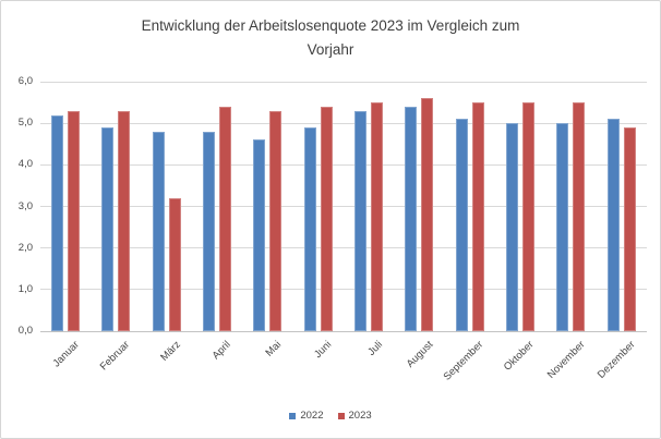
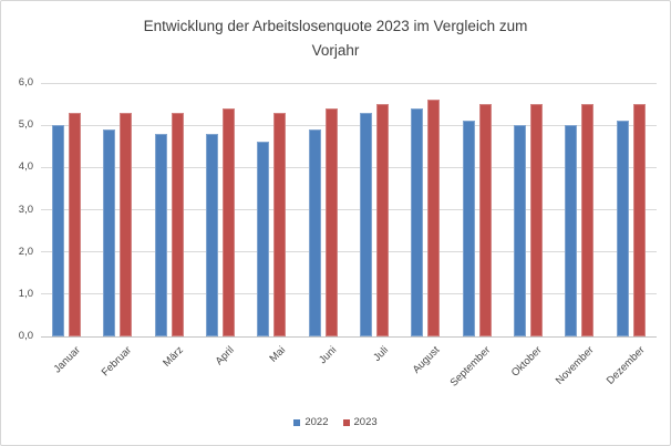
2022/Januar: 5,2 -> 5,0
2023/März: 3,2 -> 5,3
2023/Dezember: 4,9 -> 5,5
